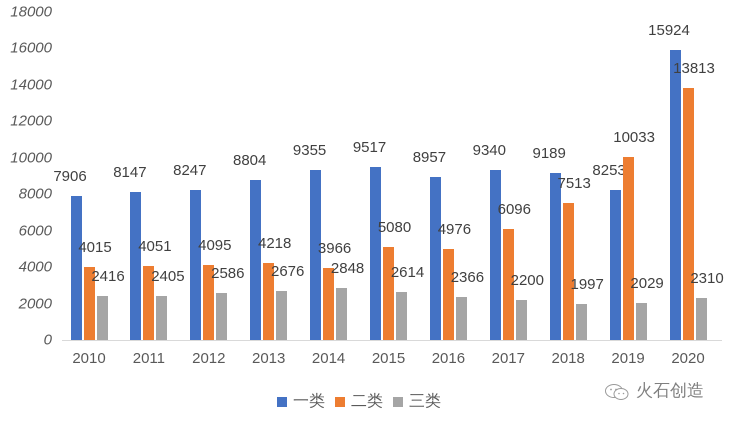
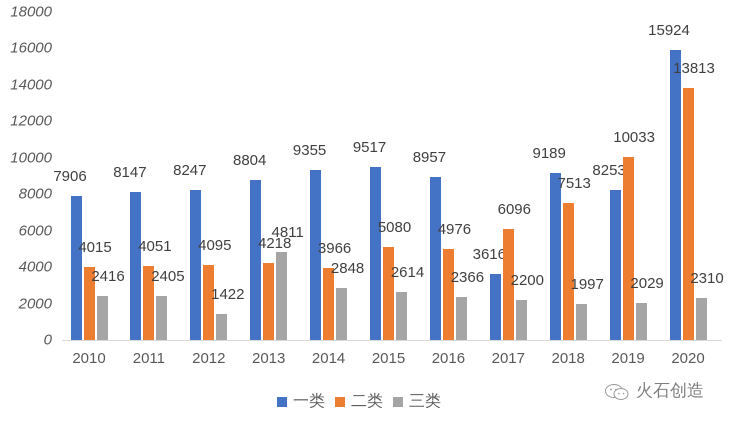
三类/2012: 2586 -> 1422
三类/2013: 2676 -> 4811
一类/2017: 9340 -> 3616
